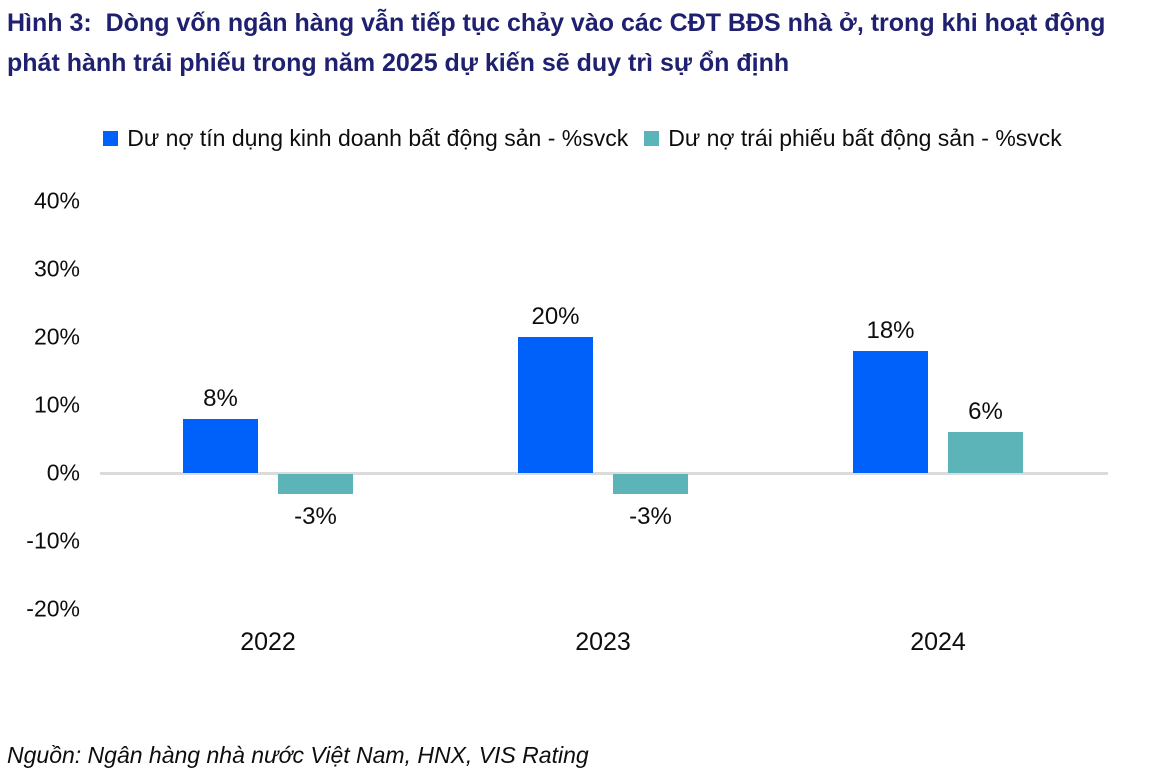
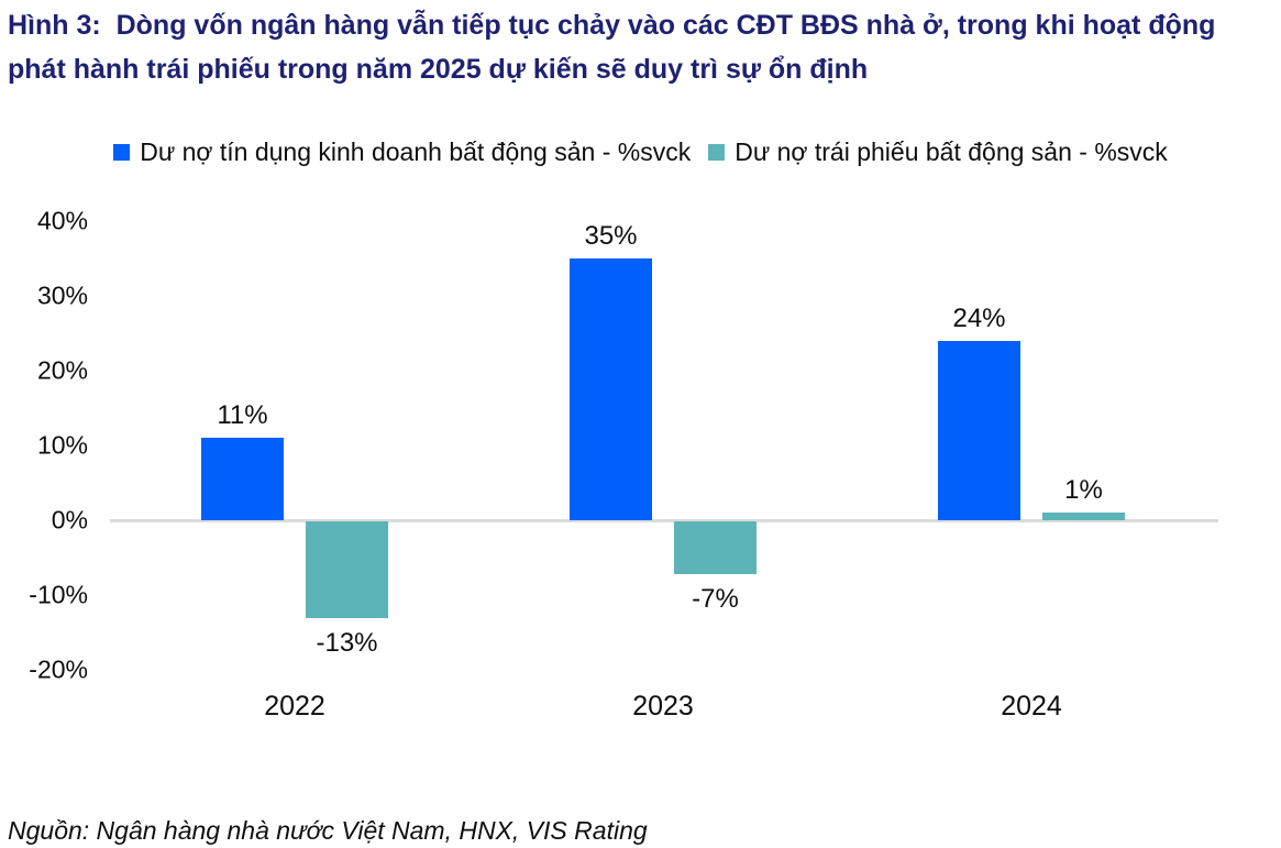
Dư nợ tín dụng kinh doanh bất động sản - %svck/2022: 8% -> 11%
Dư nợ trái phiếu bất động sản - %svck/2022: -3% -> -13%
Dư nợ tín dụng kinh doanh bất động sản - %svck/2023: 20% -> 35%
Dư nợ trái phiếu bất động sản - %svck/2023: -3% -> -7%
Dư nợ tín dụng kinh doanh bất động sản - %svck/2024: 18% -> 24%
Dư nợ trái phiếu bất động sản - %svck/2024: 6% -> 1%
